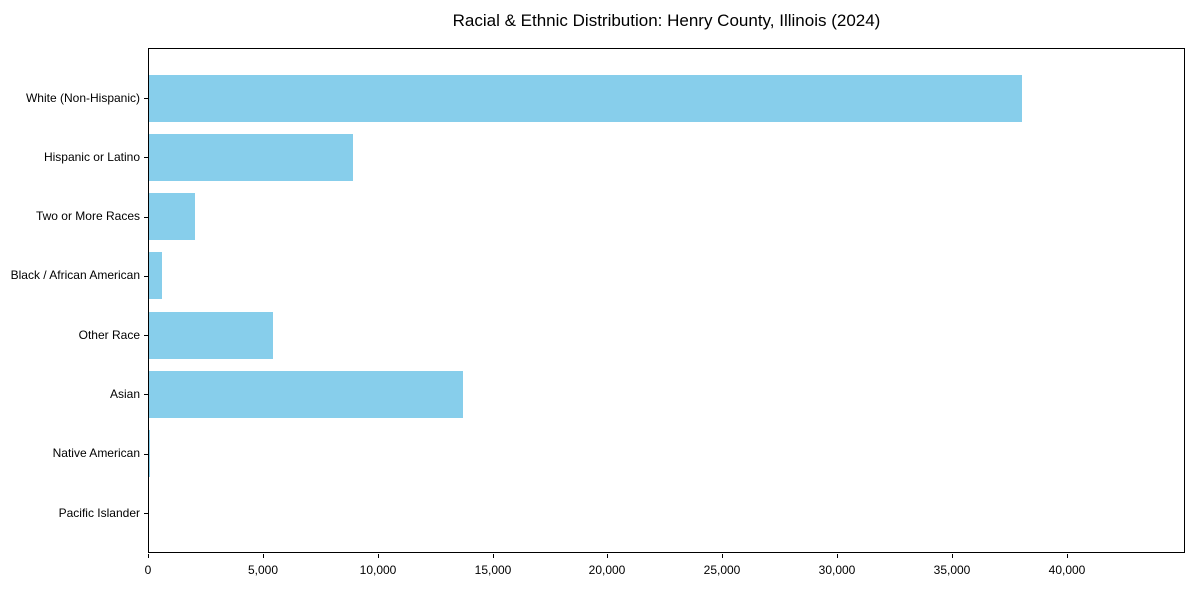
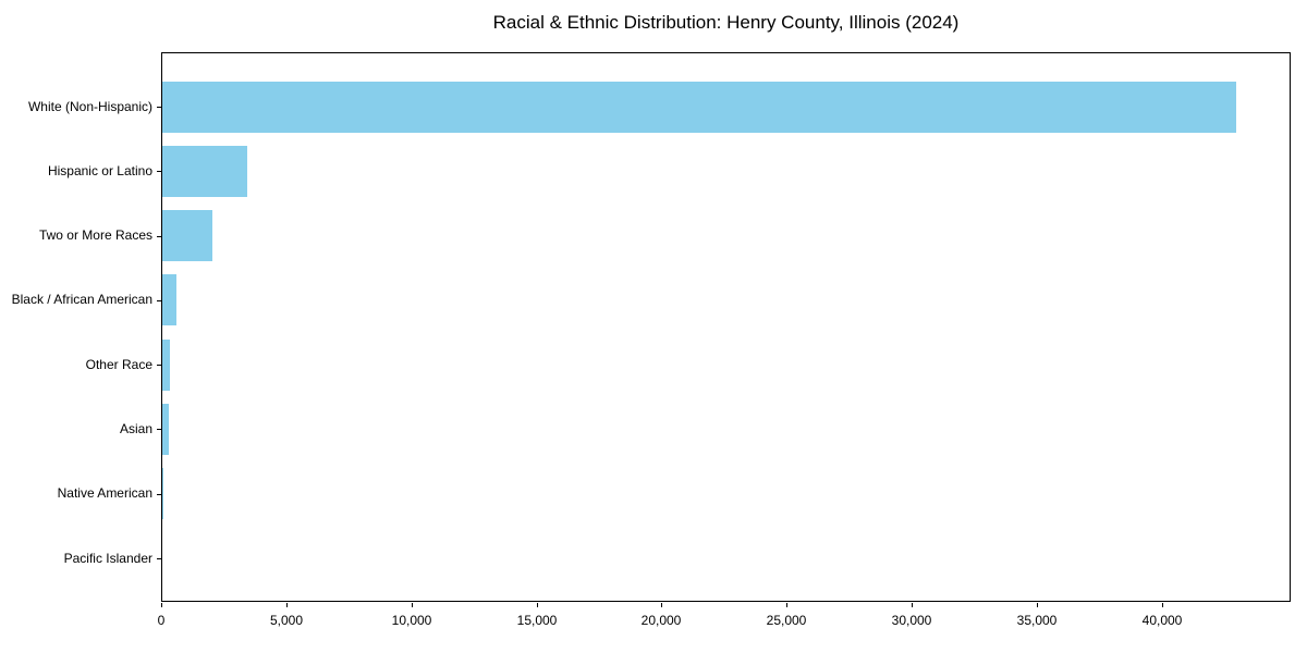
White (Non-Hispanic): 38100 -> 43000
Hispanic or Latino: 8900 -> 3400
Other Race: 5400 -> 300
Asian: 13700 -> 300
